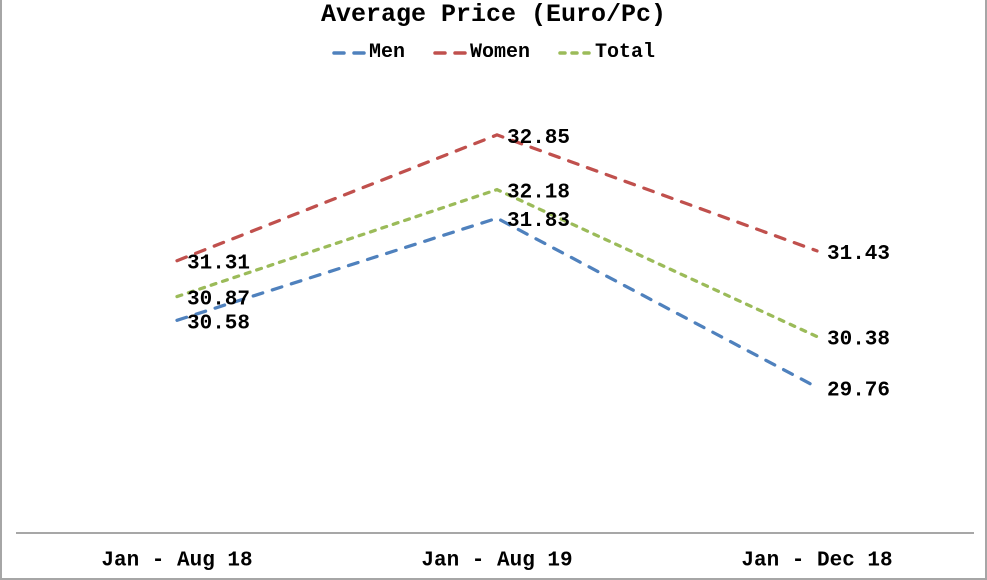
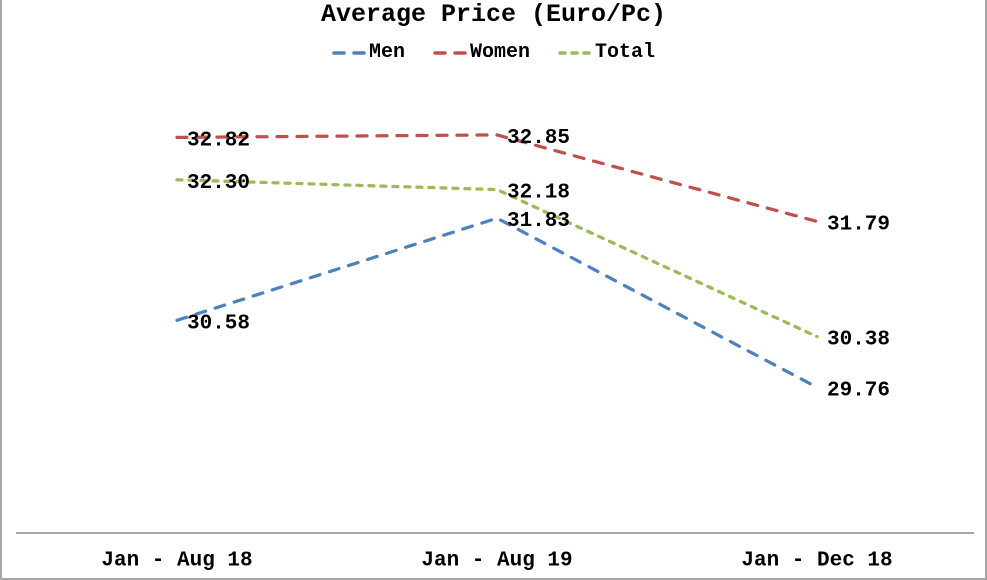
Women/Jan - Aug 18: 31.31 -> 32.82
Total/Jan - Aug 18: 30.87 -> 32.30
Women/Jan - Dec 18: 31.43 -> 31.79
